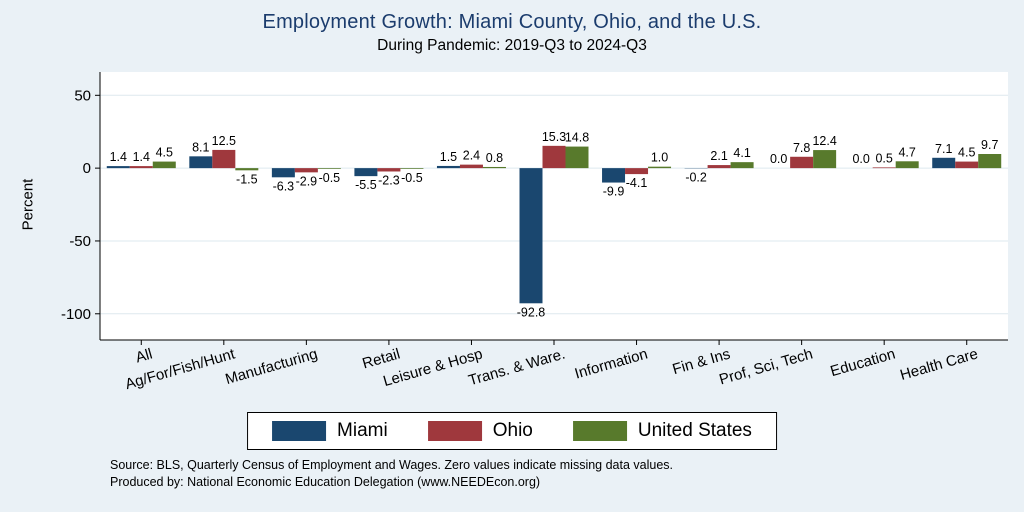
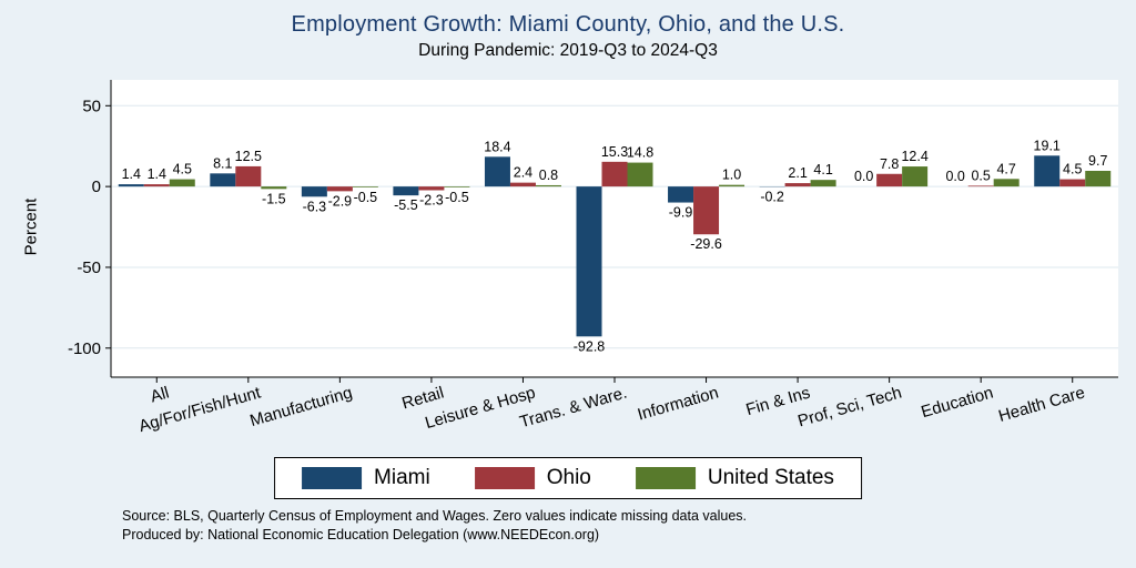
Miami/Leisure & Hosp: 1.5 -> 18.4
Ohio/Information: -4.1 -> -29.6
Miami/Health Care: 7.1 -> 19.1
